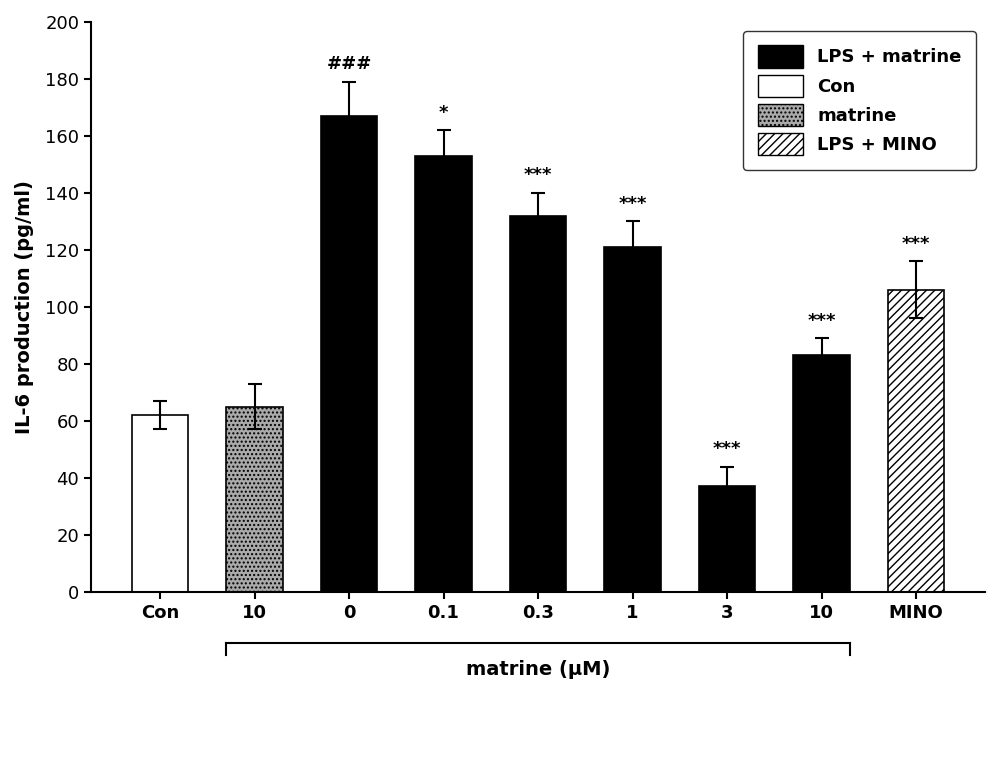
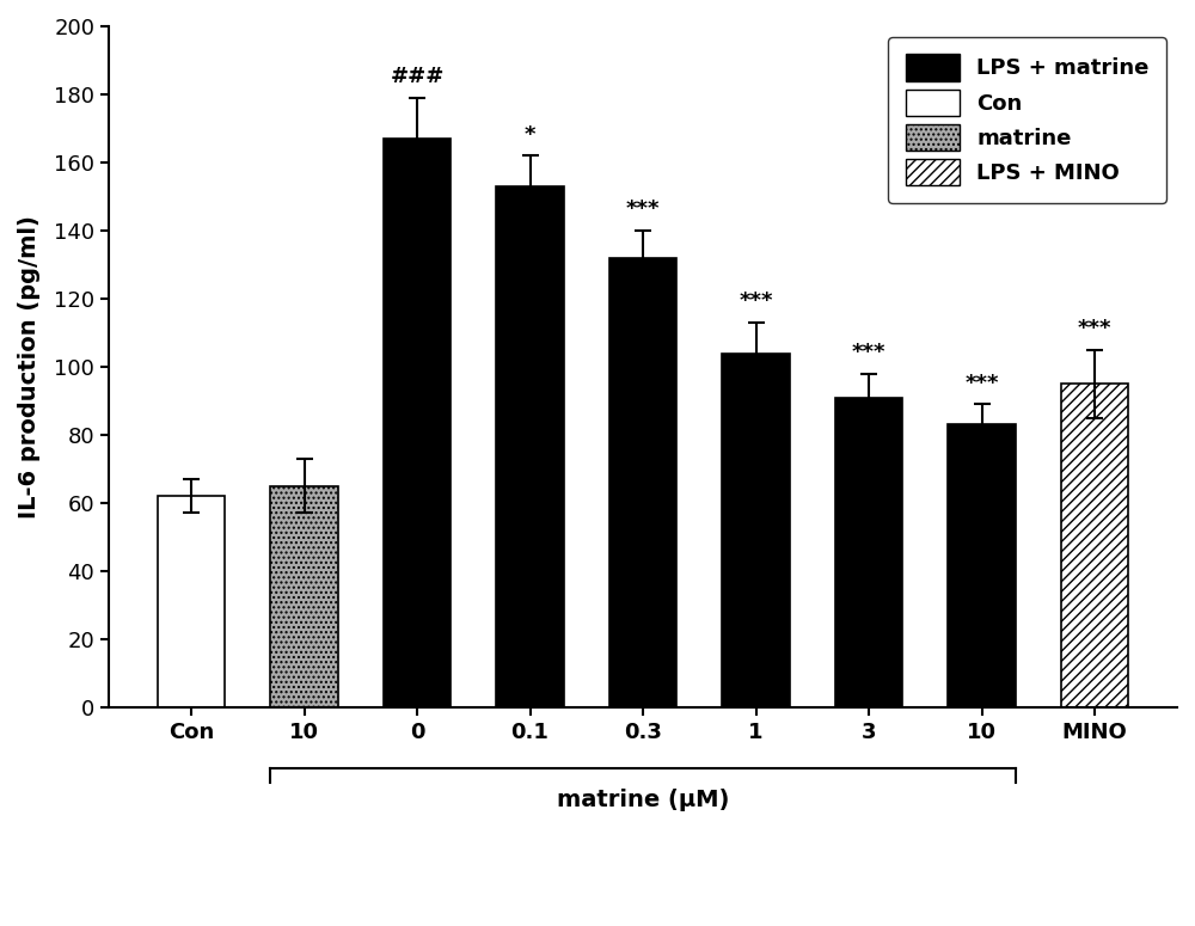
1: 121 -> 104
3: 37 -> 91
MINO: 106 -> 95
